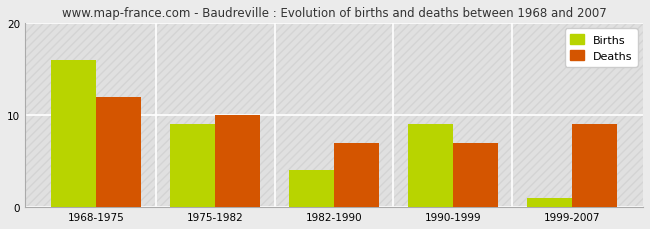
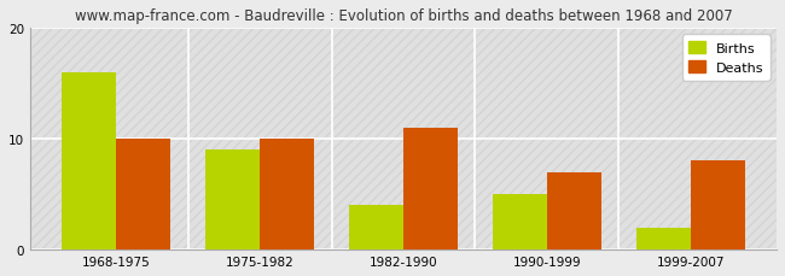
Deaths/1968-1975: 12 -> 10
Deaths/1982-1990: 7 -> 11
Births/1990-1999: 9 -> 5
Births/1999-2007: 1 -> 2
Deaths/1999-2007: 9 -> 8
